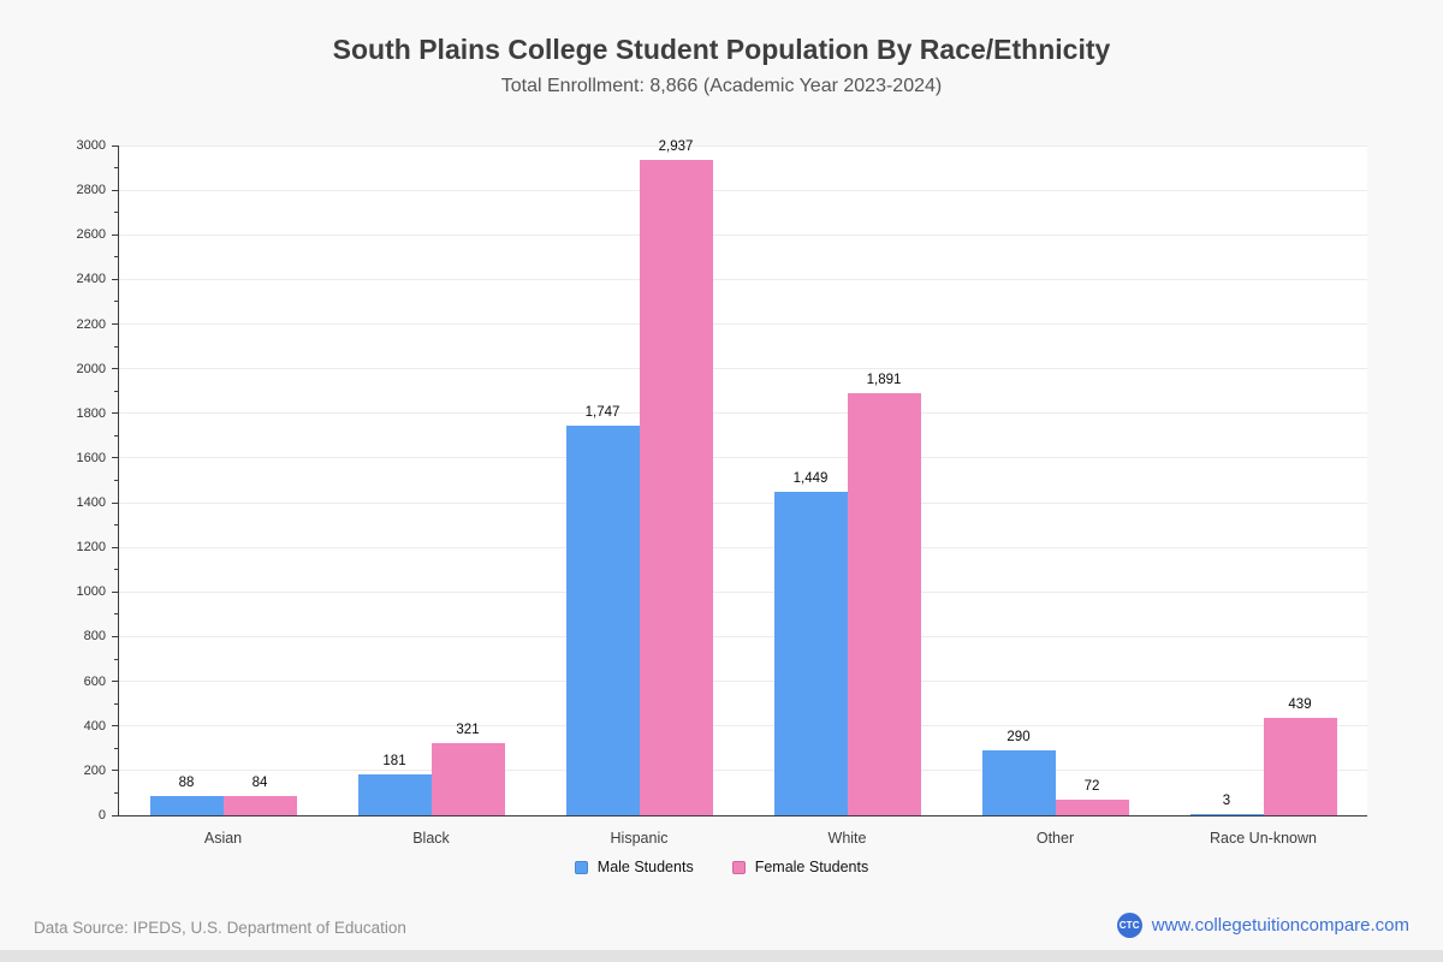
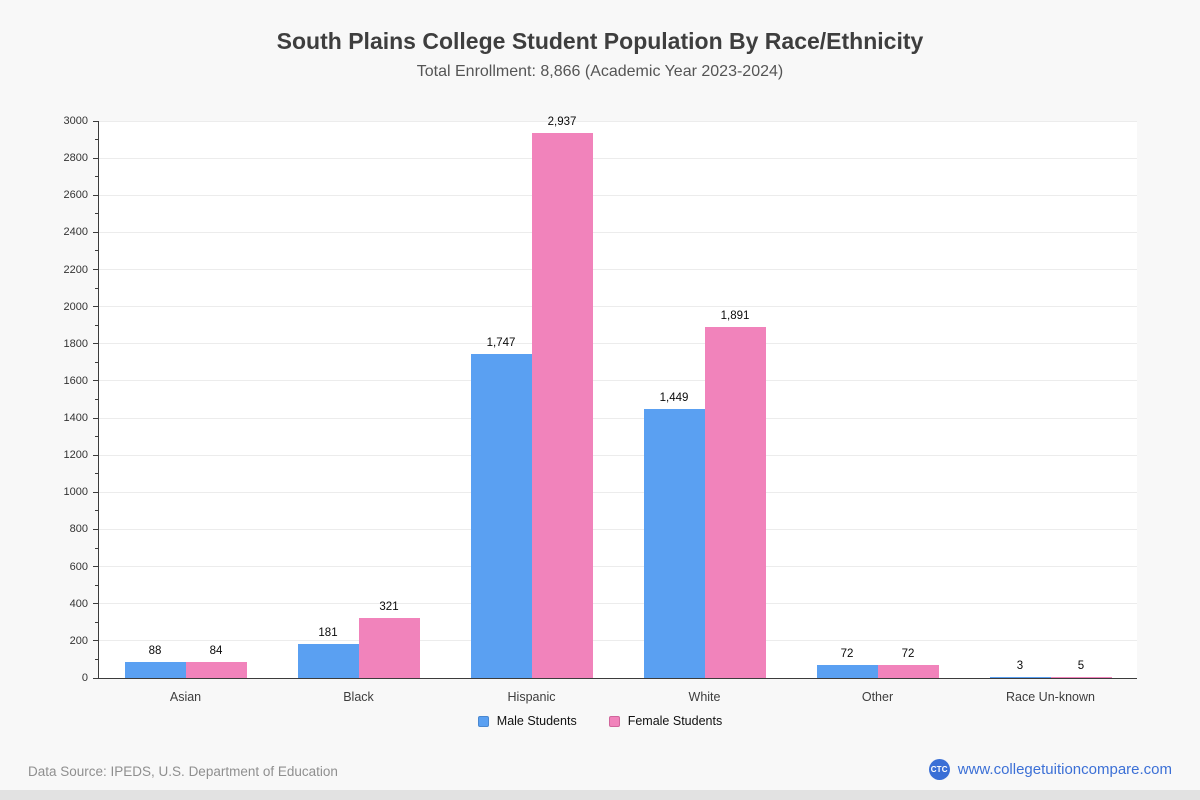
Male Students/Other: 290 -> 72
Female Students/Race Un-known: 439 -> 5
